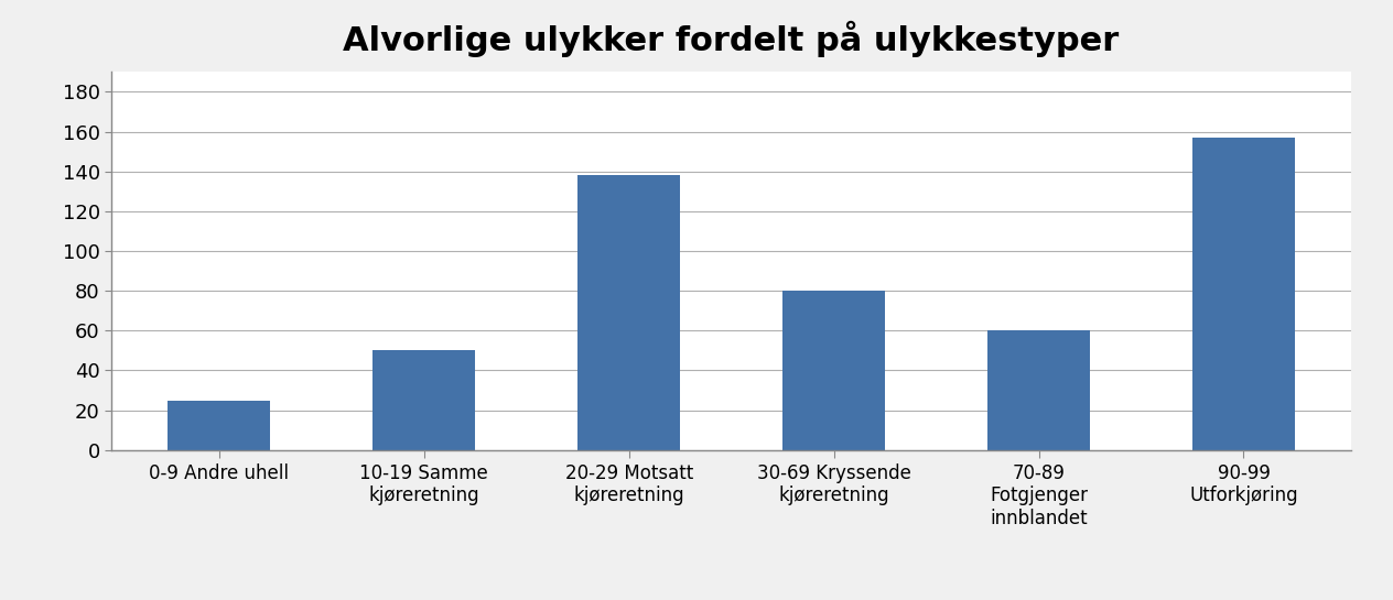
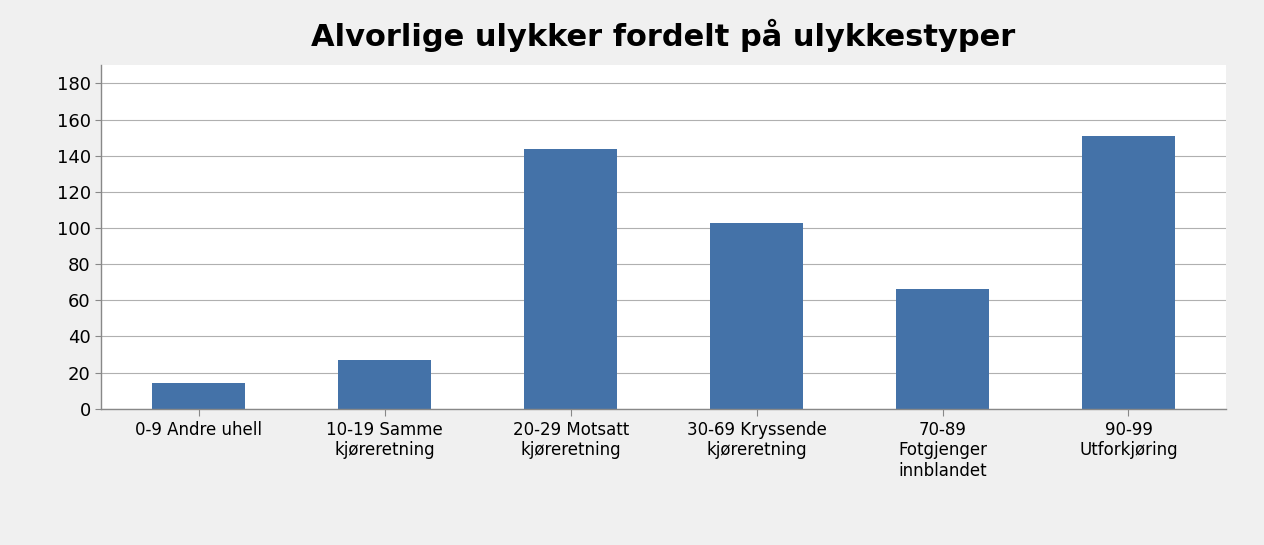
0-9 Andre uhell: 25 -> 14
10-19 Samme kjøreretning: 50 -> 27
20-29 Motsatt kjøreretning: 138 -> 144
30-69 Kryssende kjøreretning: 80 -> 103
70-89 Fotgjenger innblandet: 60 -> 66
90-99 Utforkjøring: 157 -> 151
